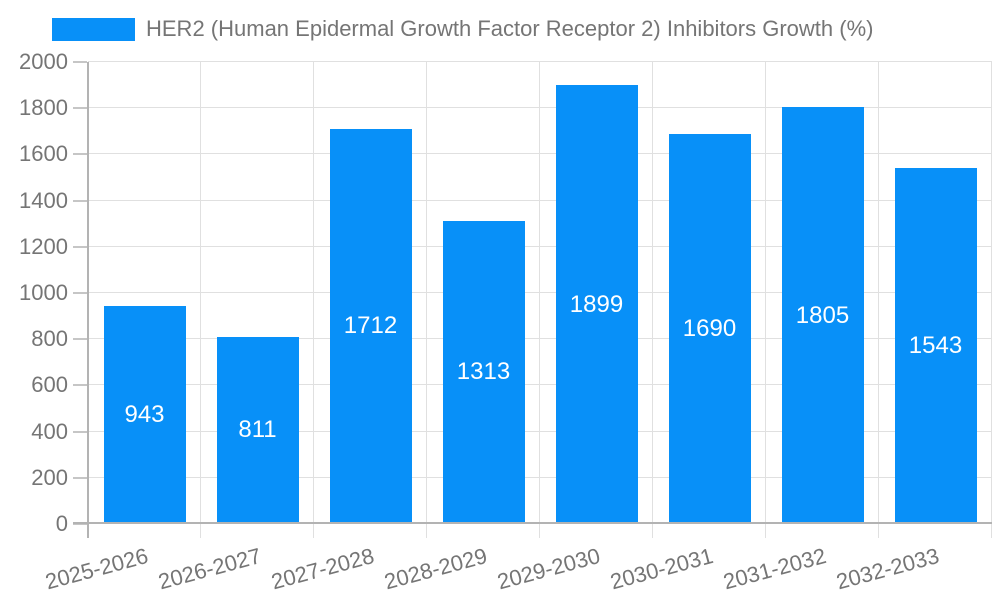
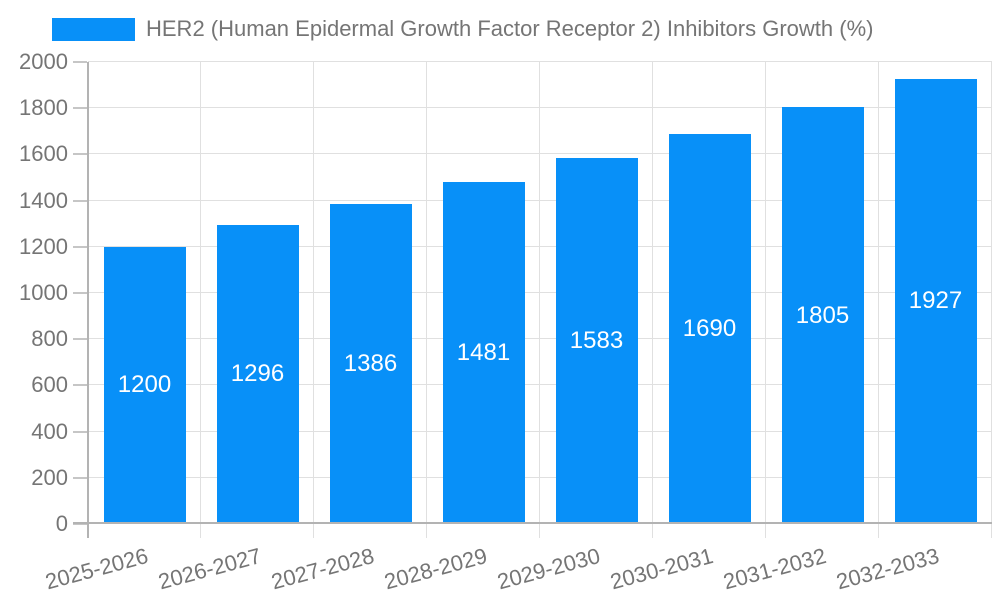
2025-2026: 943 -> 1200
2026-2027: 811 -> 1296
2027-2028: 1712 -> 1386
2028-2029: 1313 -> 1481
2029-2030: 1899 -> 1583
2032-2033: 1543 -> 1927
